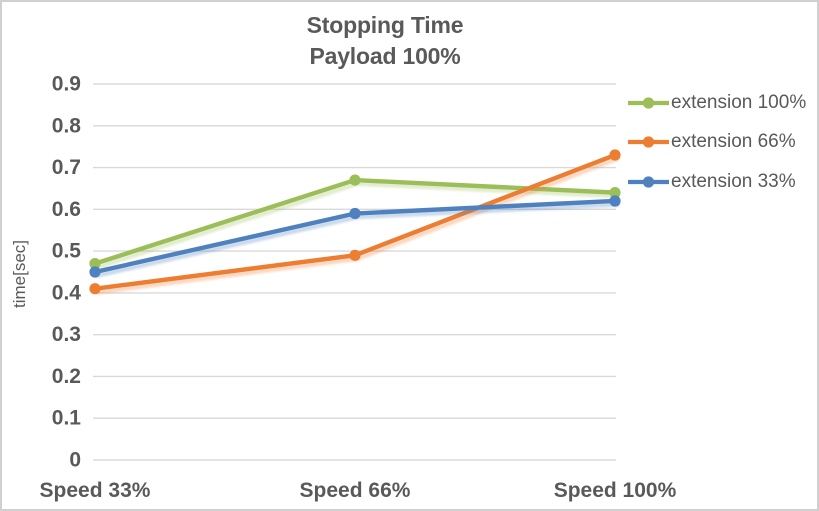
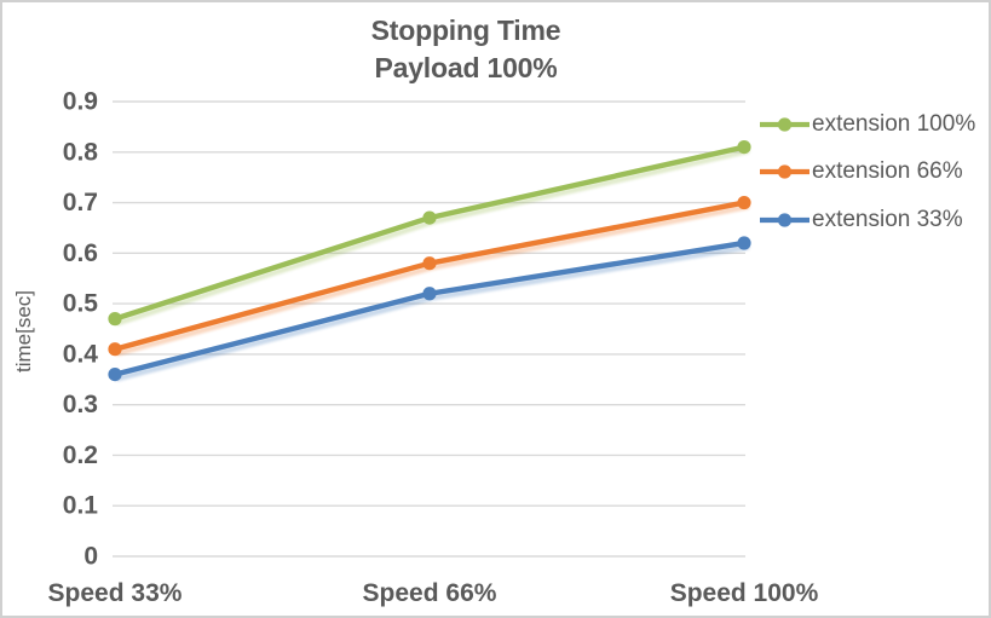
extension 33%/Speed 33%: 0.45 -> 0.36
extension 66%/Speed 66%: 0.49 -> 0.58
extension 33%/Speed 66%: 0.59 -> 0.52
extension 100%/Speed 100%: 0.64 -> 0.81
extension 66%/Speed 100%: 0.73 -> 0.70
